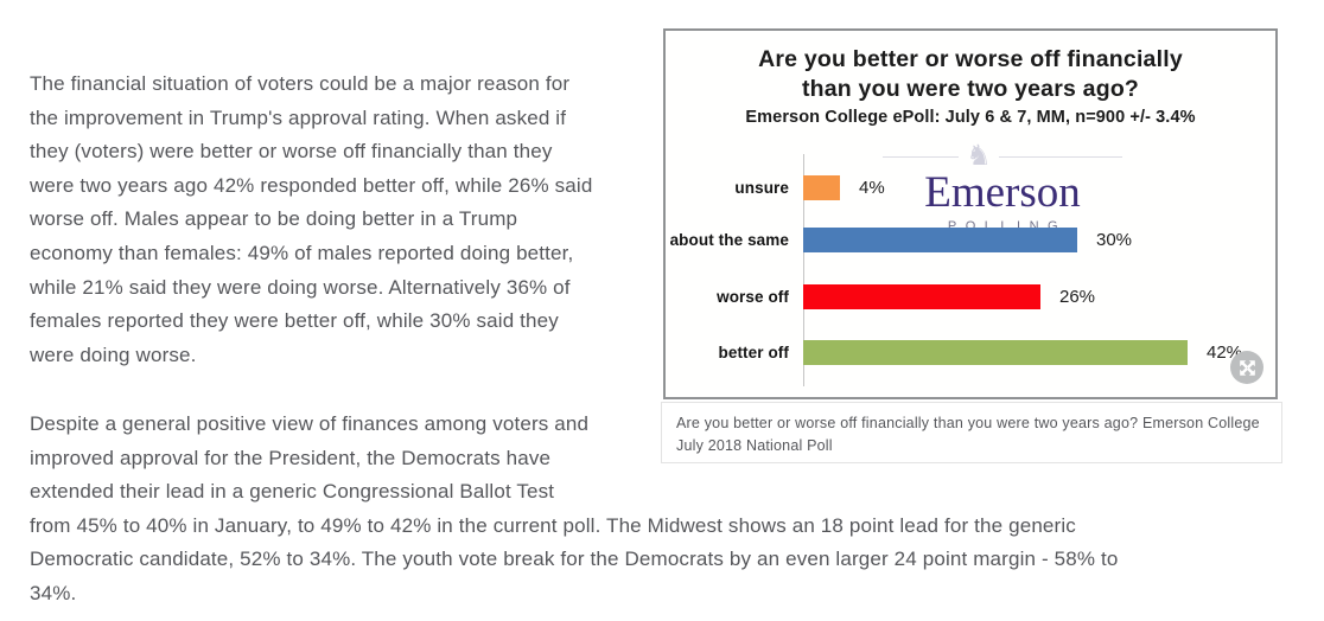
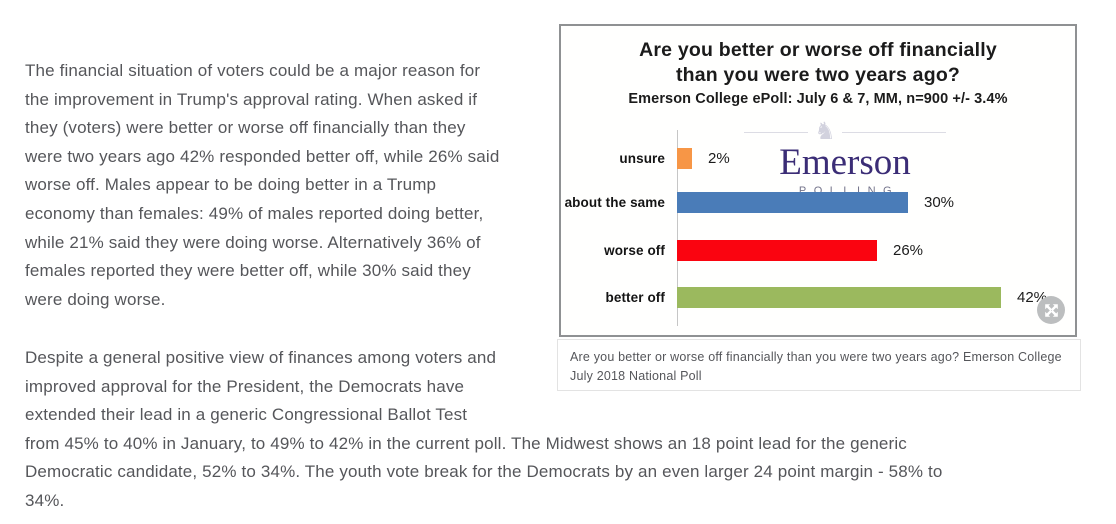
unsure: 4% -> 2%
